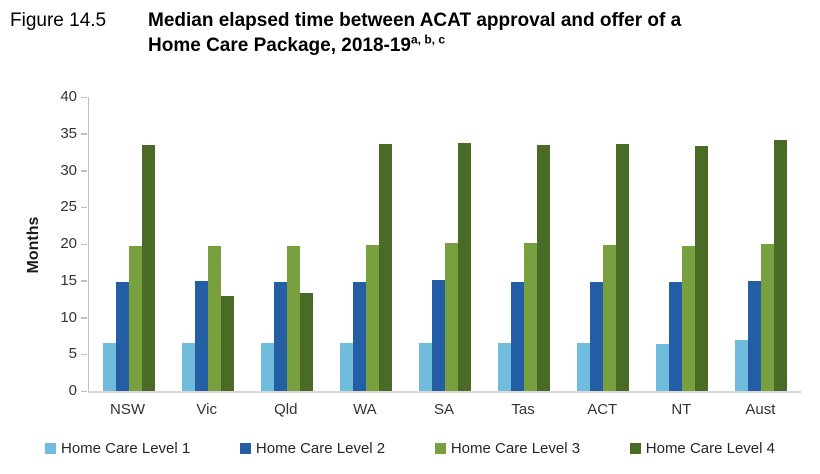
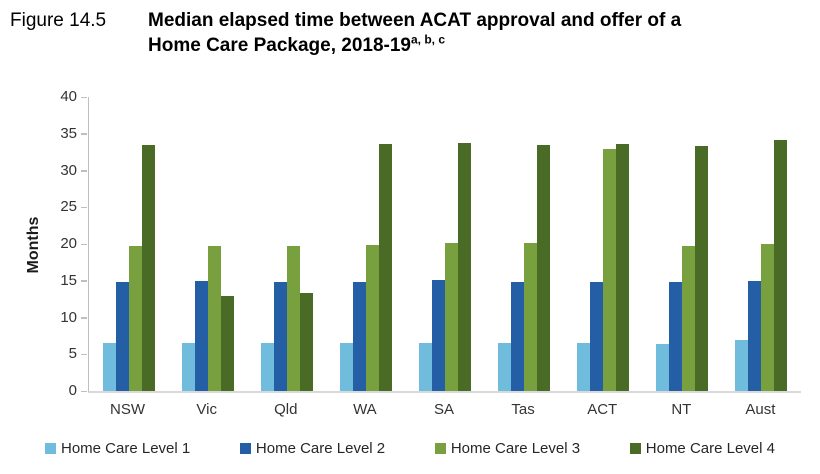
Home Care Level 3/ACT: 20 -> 33
